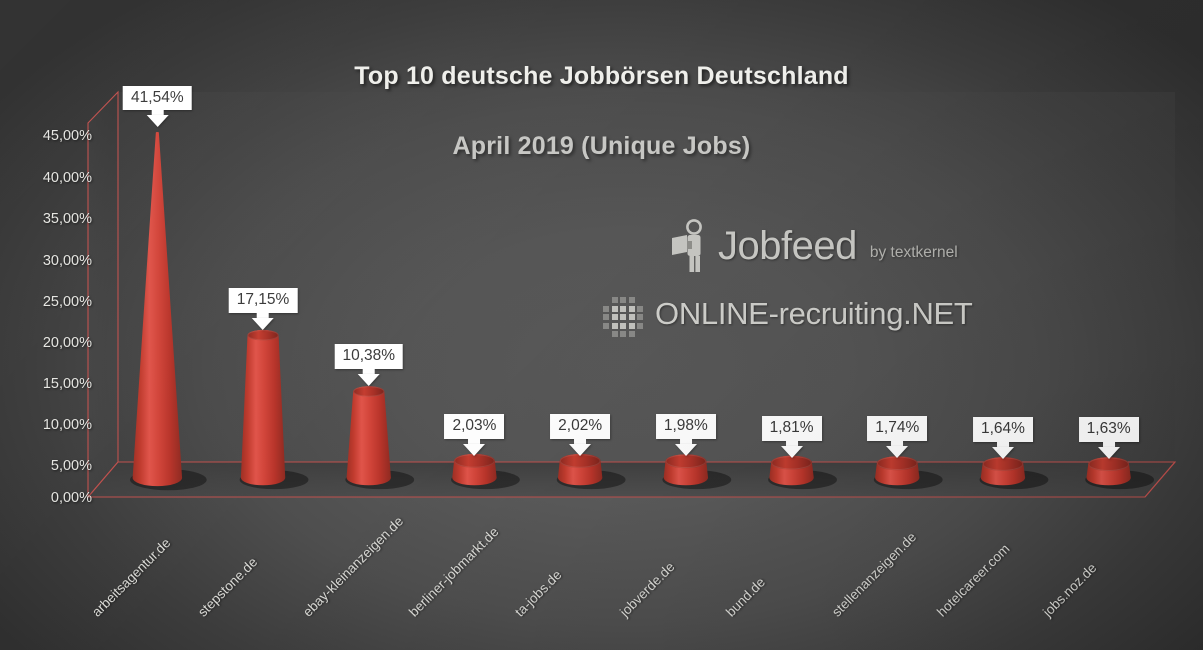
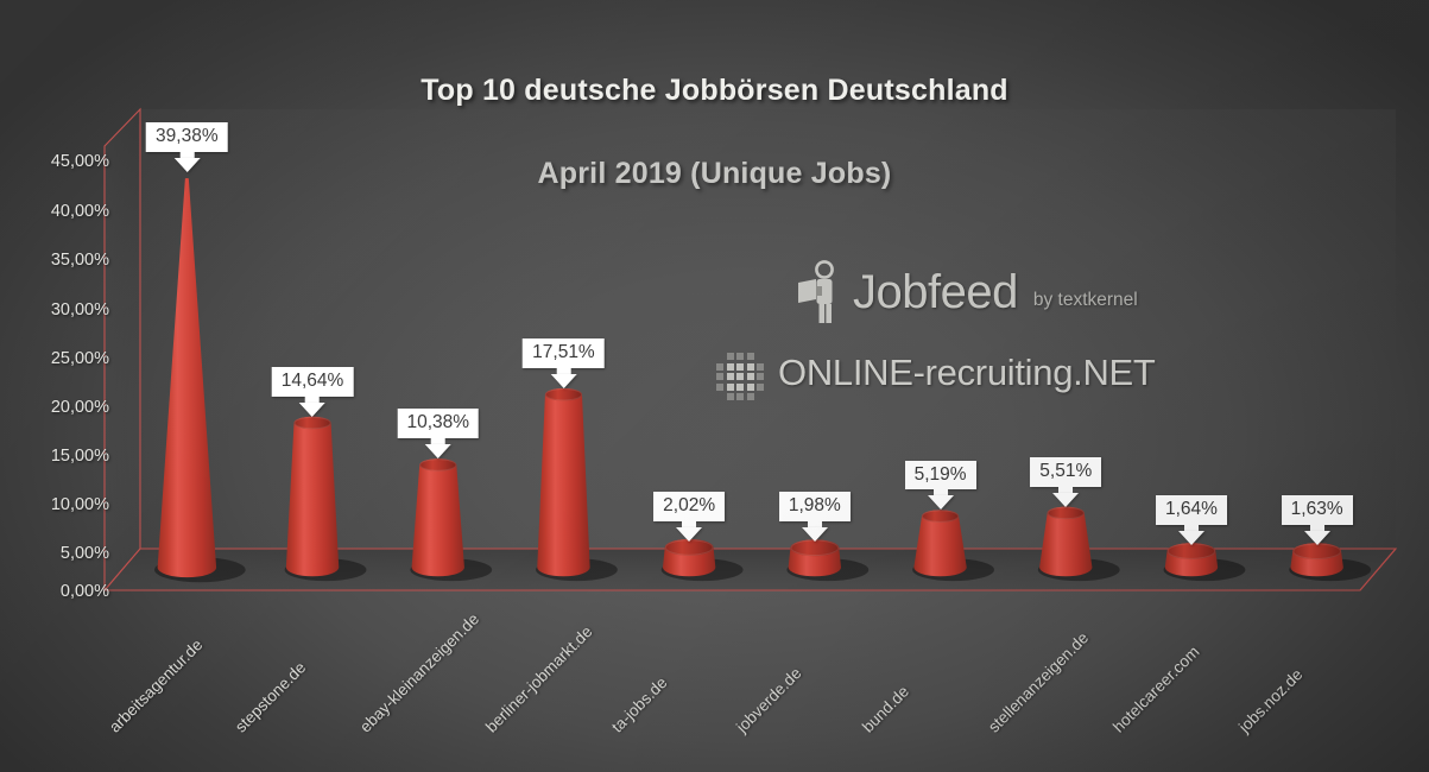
arbeitsagentur.de: 41,54% -> 39,38%
stepstone.de: 17,15% -> 14,64%
berliner-jobmarkt.de: 2,03% -> 17,51%
bund.de: 1,81% -> 5,19%
stellenanzeigen.de: 1,74% -> 5,51%
